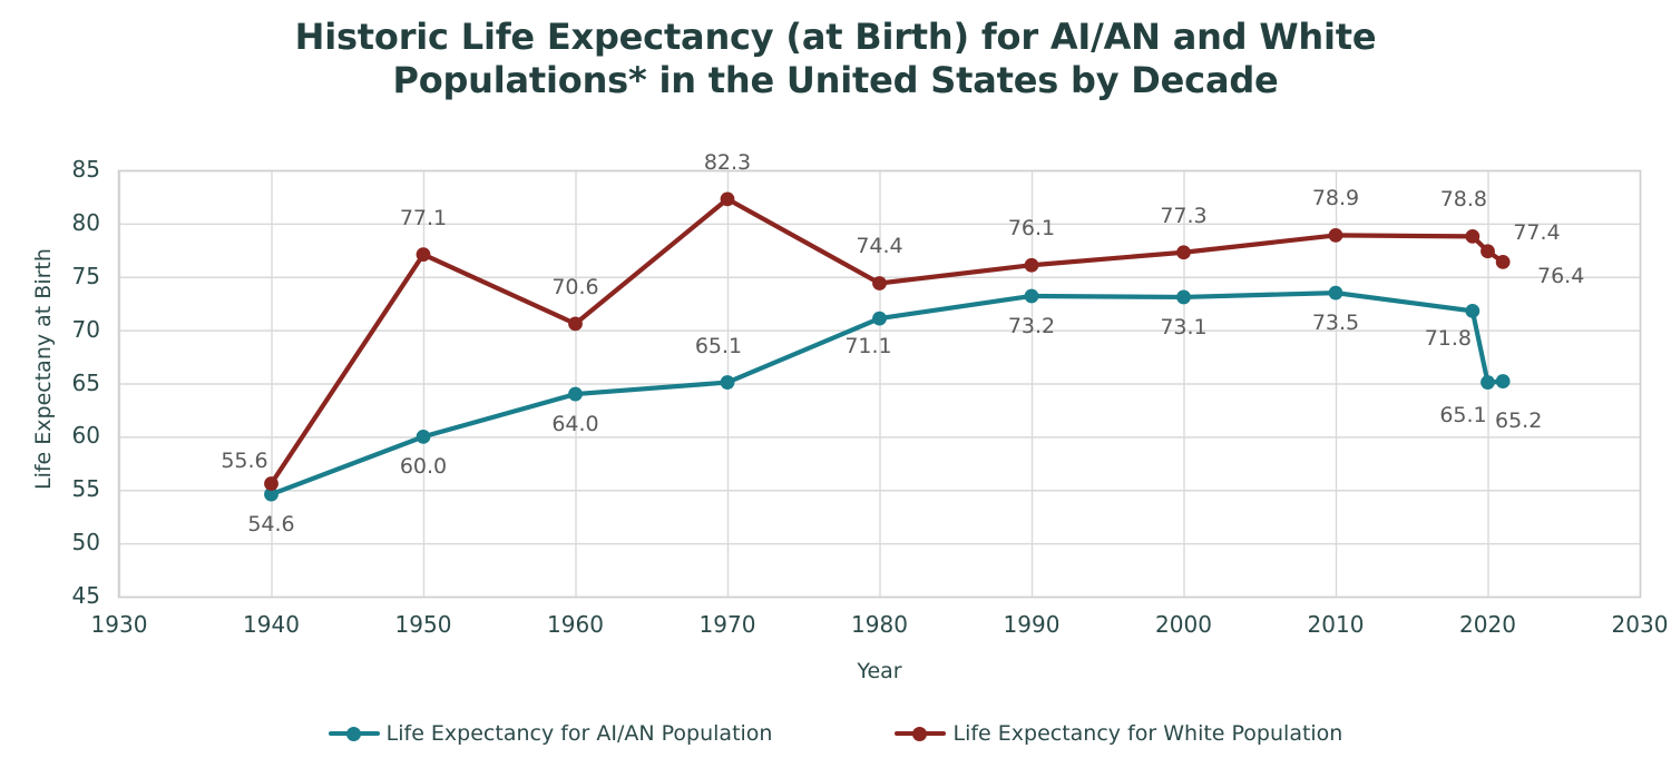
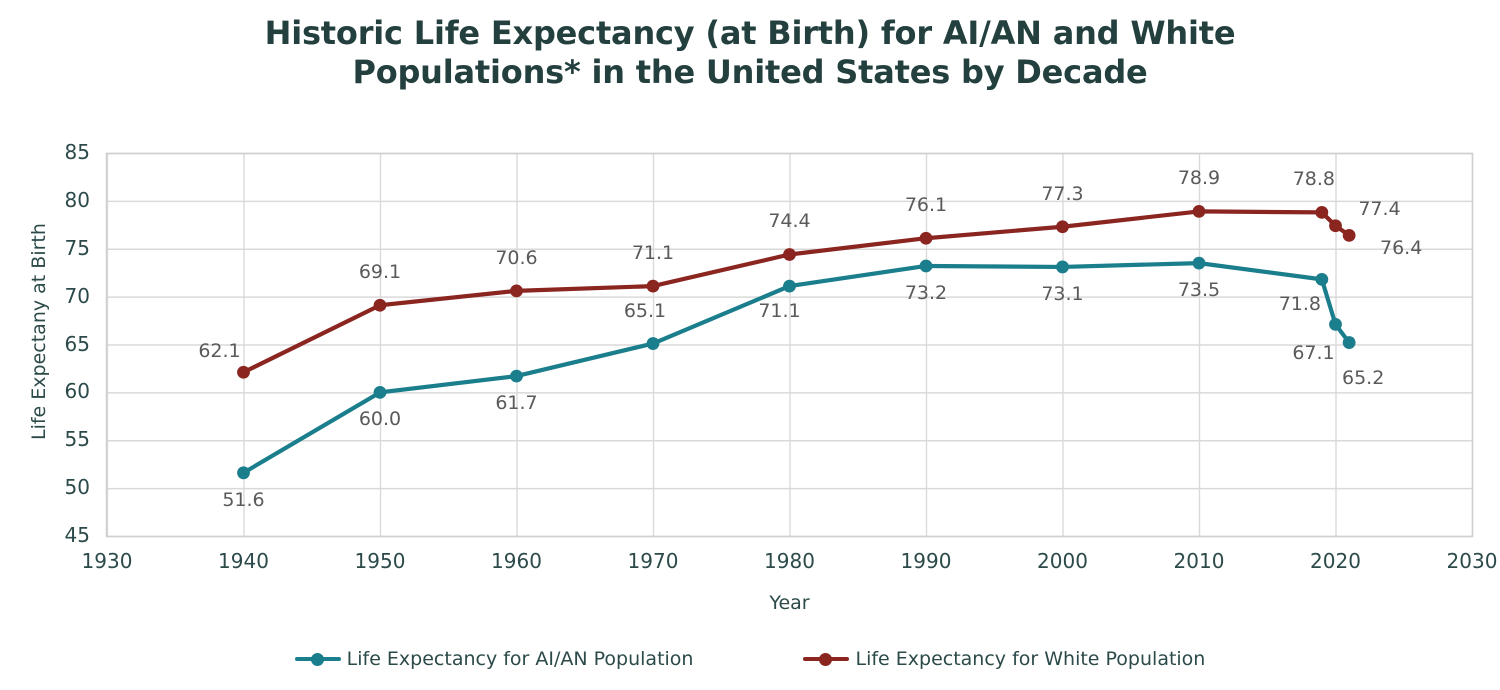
Life Expectancy for AI/AN Population/1940: 54.6 -> 51.6
Life Expectancy for White Population/1940: 55.6 -> 62.1
Life Expectancy for White Population/1950: 77.1 -> 69.1
Life Expectancy for AI/AN Population/1960: 64.0 -> 61.7
Life Expectancy for White Population/1970: 82.3 -> 71.1
Life Expectancy for AI/AN Population/2020: 65.1 -> 67.1
